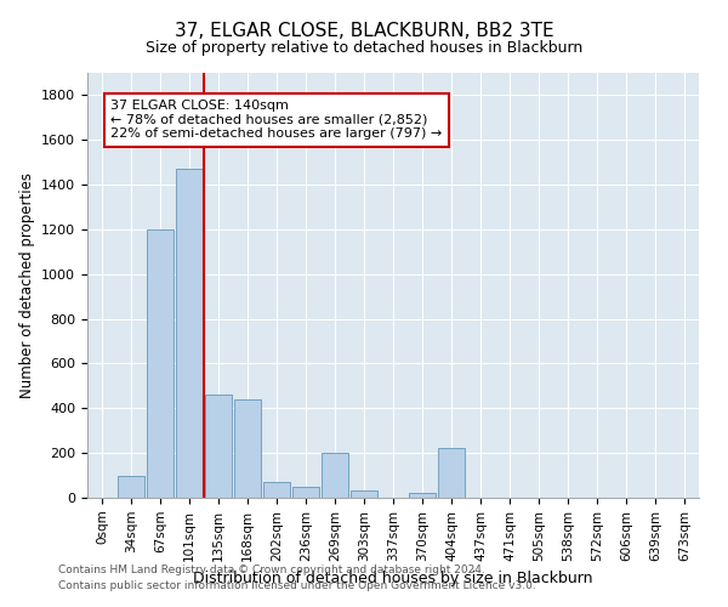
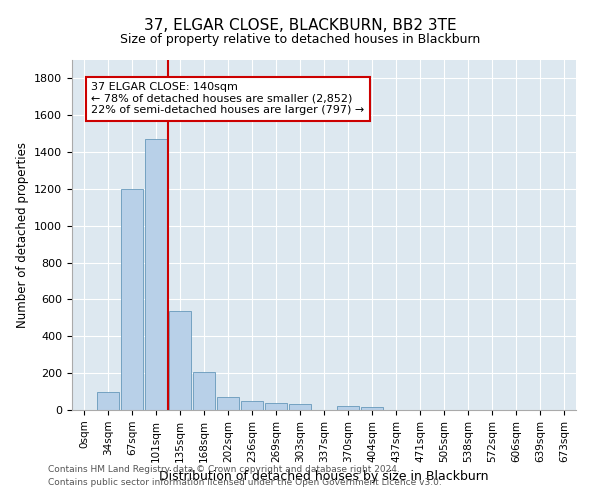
135sqm: 460 -> 540
168sqm: 440 -> 200
269sqm: 200 -> 40
404sqm: 220 -> 20
